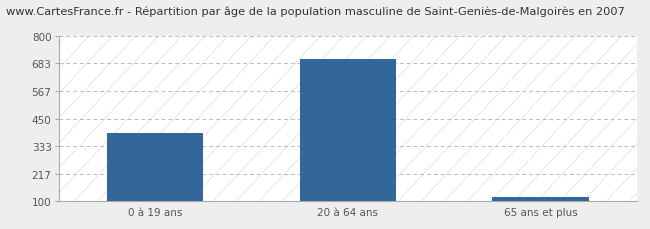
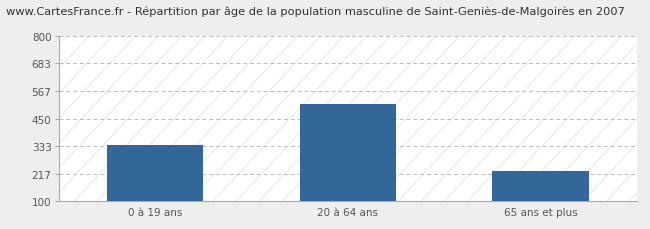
0 à 19 ans: 390 -> 340
20 à 64 ans: 700 -> 510
65 ans et plus: 120 -> 230
